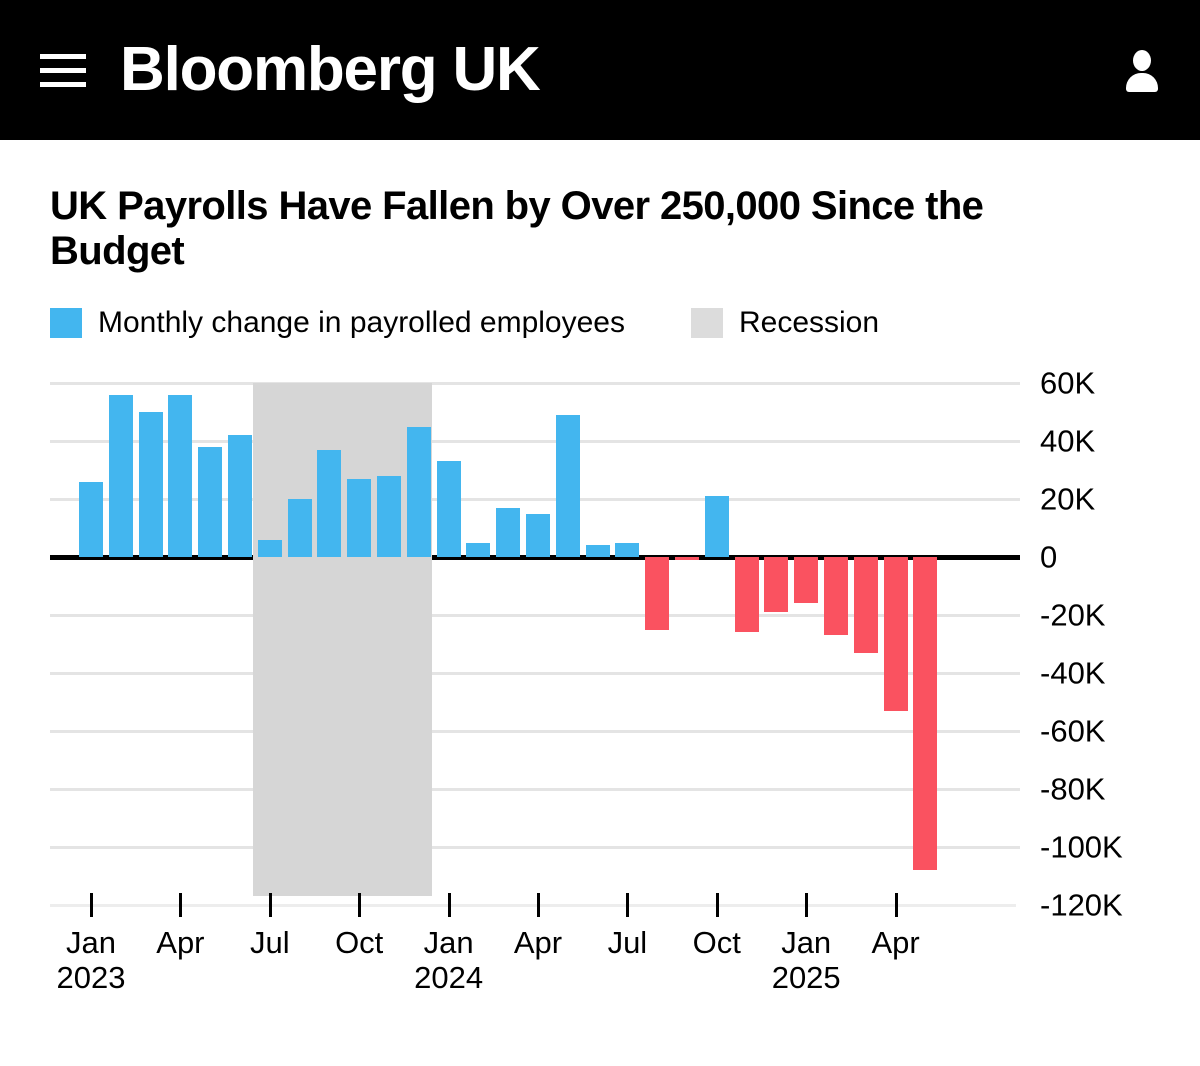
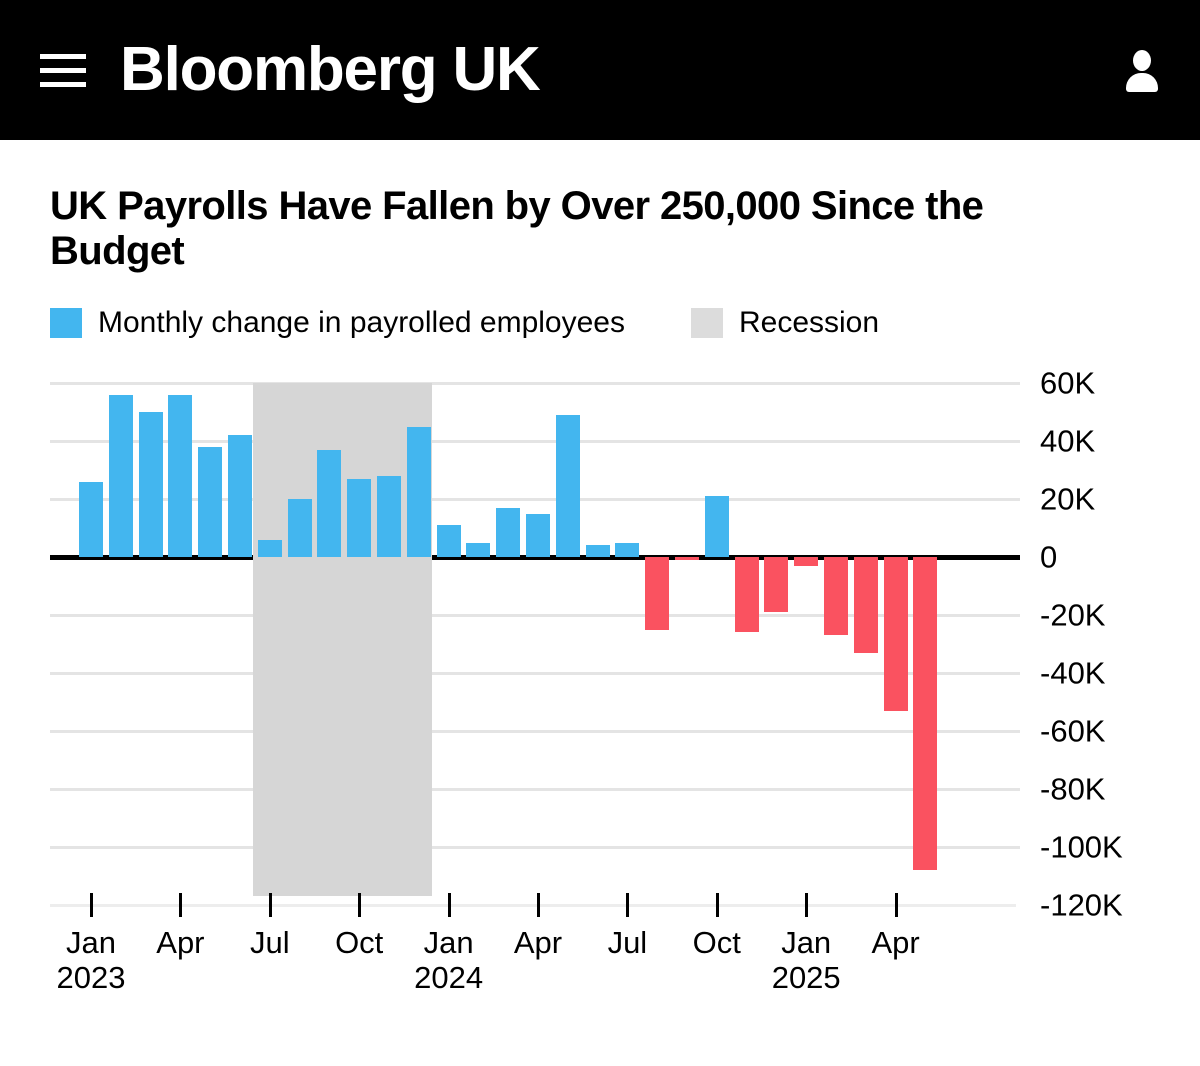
Jan 2024: 33K -> 11K
Jan 2025: -16K -> -3K
